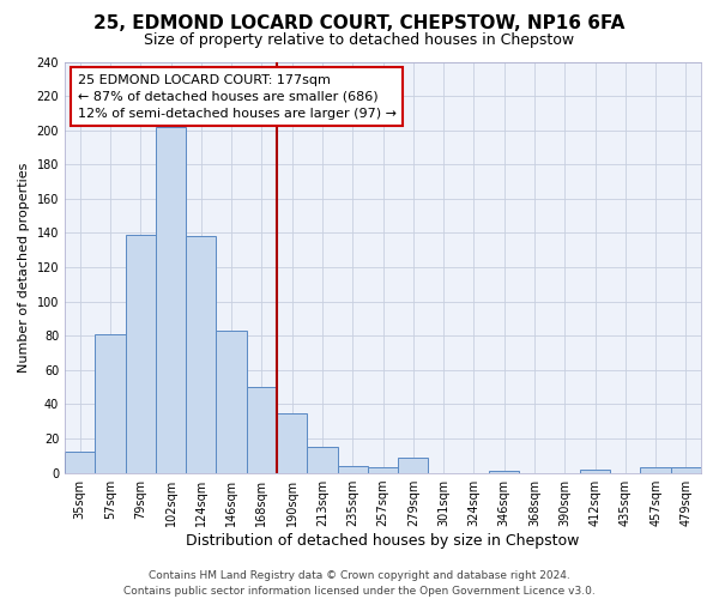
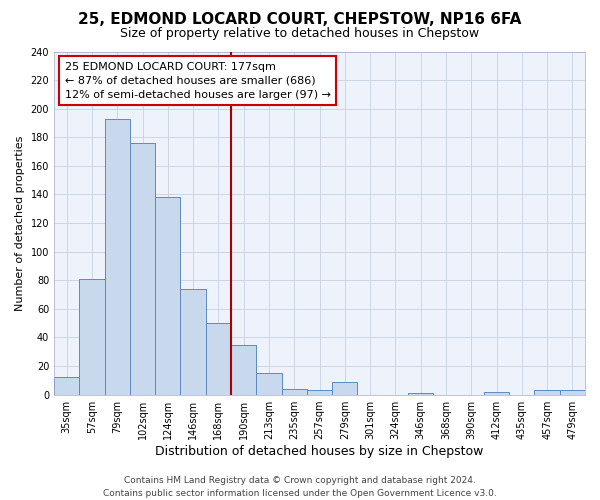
79sqm: 139 -> 193
102sqm: 202 -> 176
146sqm: 83 -> 74
